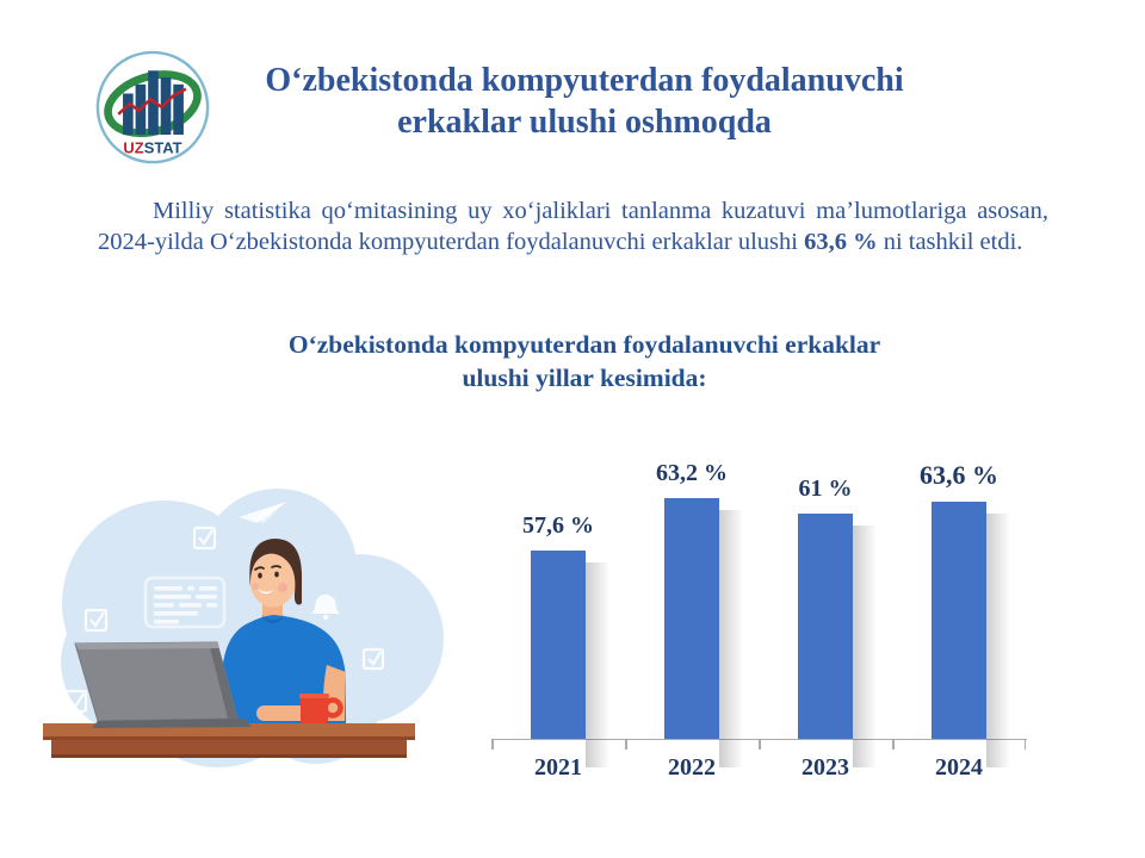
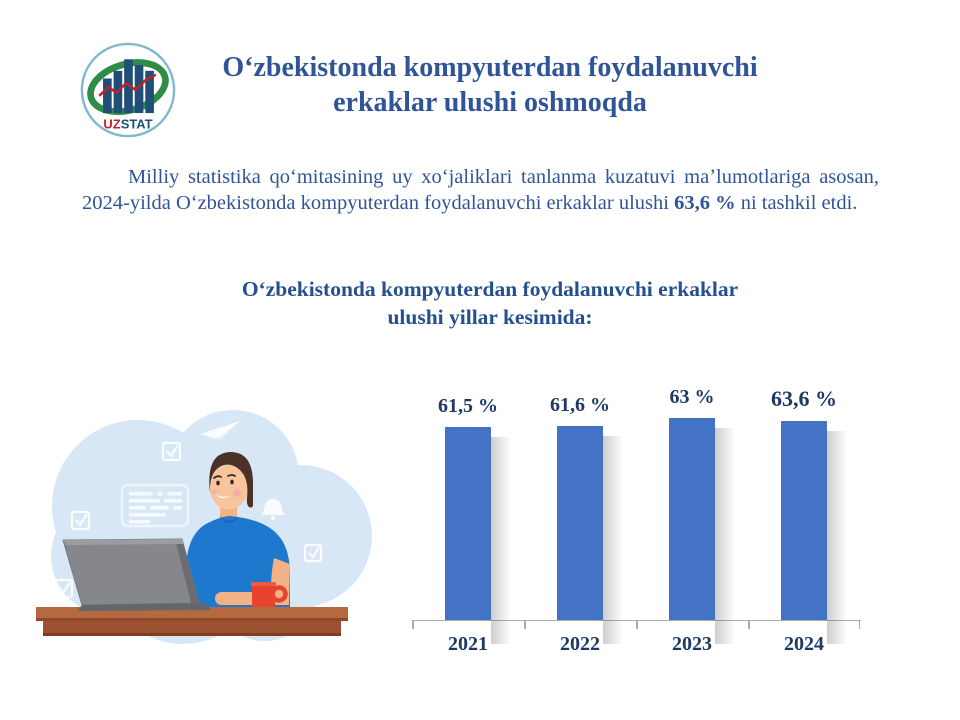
2021: 57,6 -> 61,5
2022: 63,2 -> 61,6
2023: 61 -> 63
